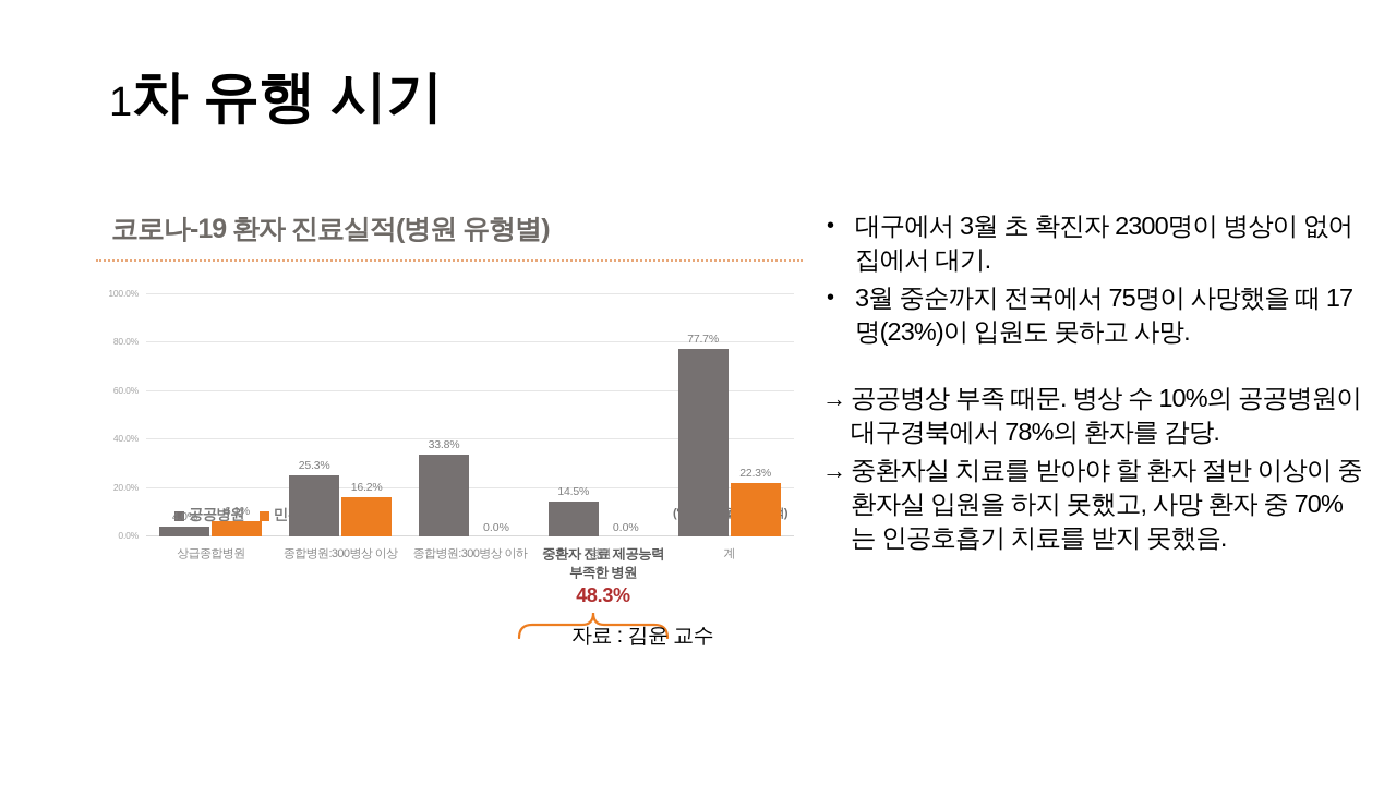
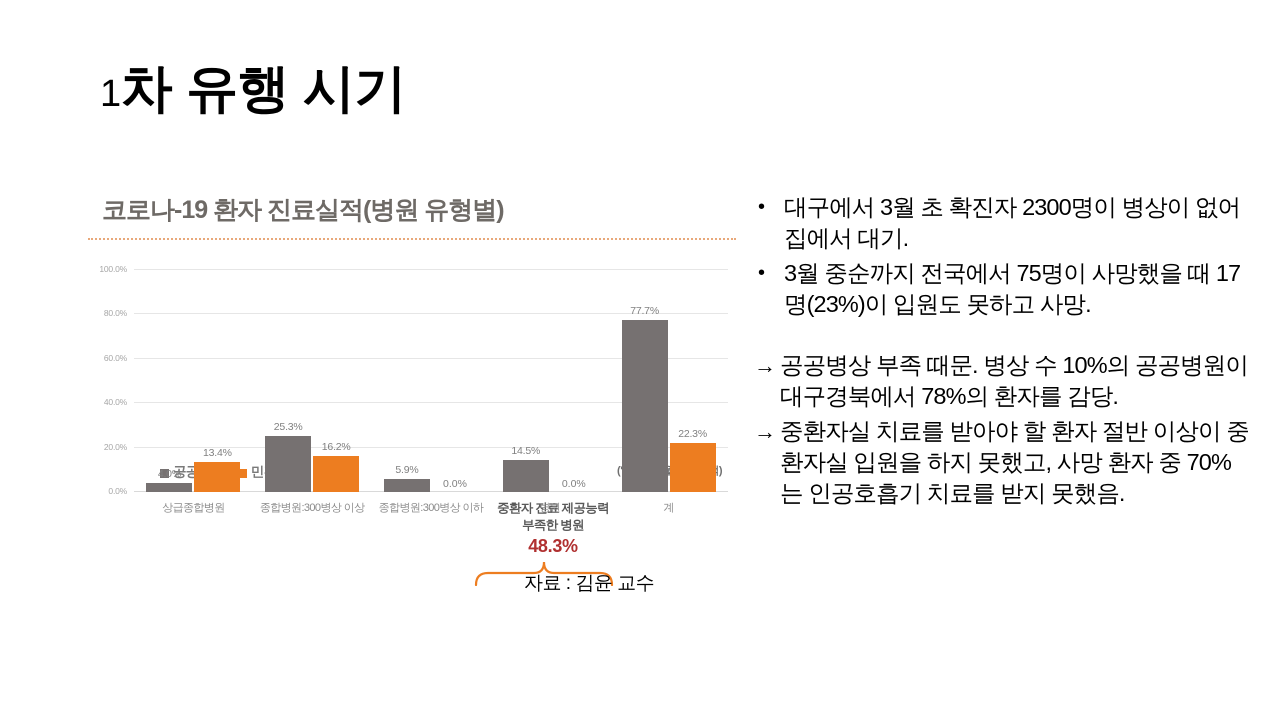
민간병원/상급종합병원: 6.1% -> 13.4%
공공병원/종합병원:300병상 이하: 33.8% -> 5.9%
